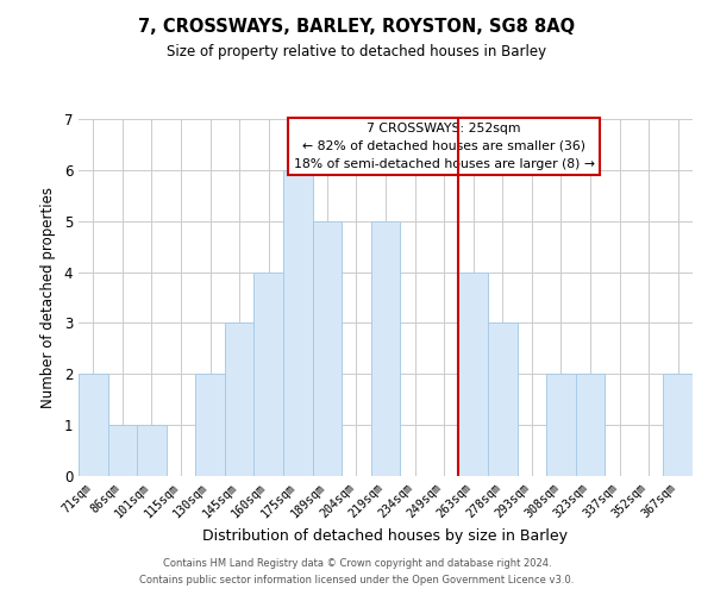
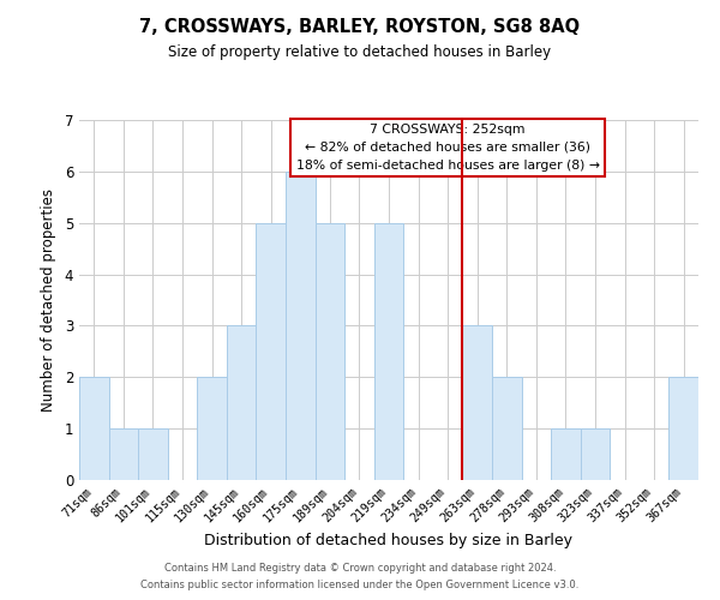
160sqm: 4 -> 5
263sqm: 4 -> 3
278sqm: 3 -> 2
308sqm: 2 -> 1
323sqm: 2 -> 1
